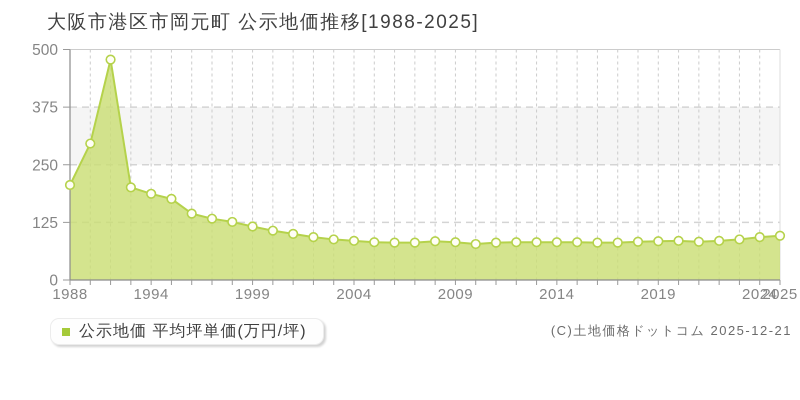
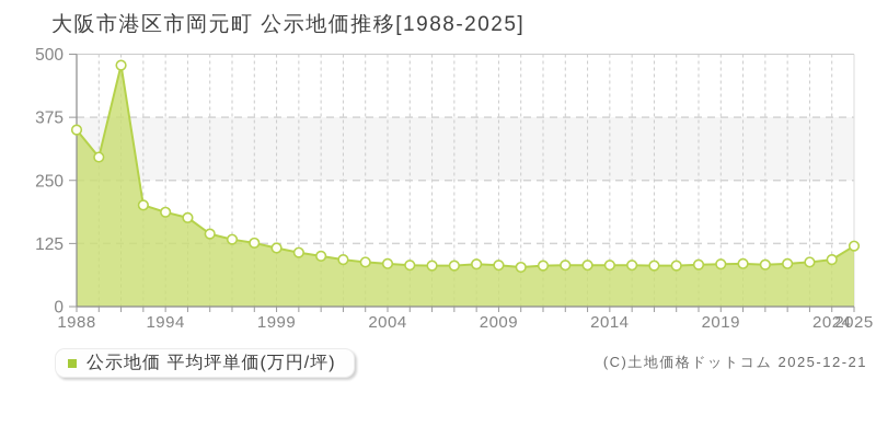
1988: 210 -> 350
2025: 100 -> 120
